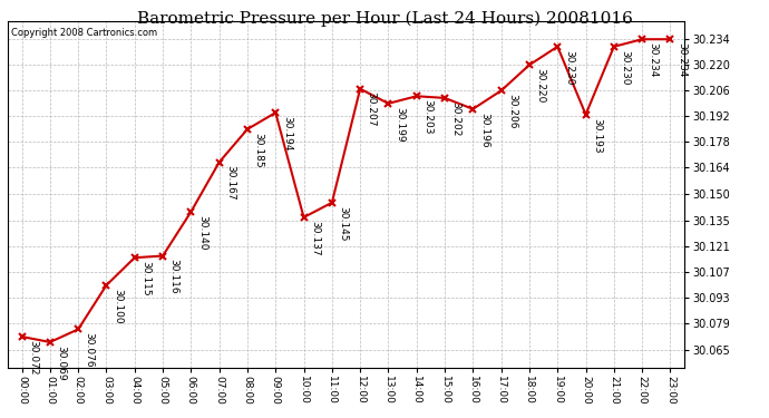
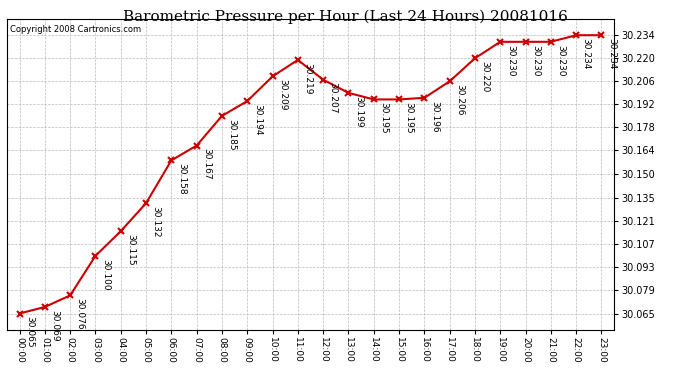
00:00: 30.072 -> 30.065
05:00: 30.116 -> 30.132
06:00: 30.140 -> 30.158
10:00: 30.137 -> 30.209
11:00: 30.145 -> 30.219
14:00: 30.203 -> 30.195
15:00: 30.202 -> 30.195
20:00: 30.193 -> 30.230
